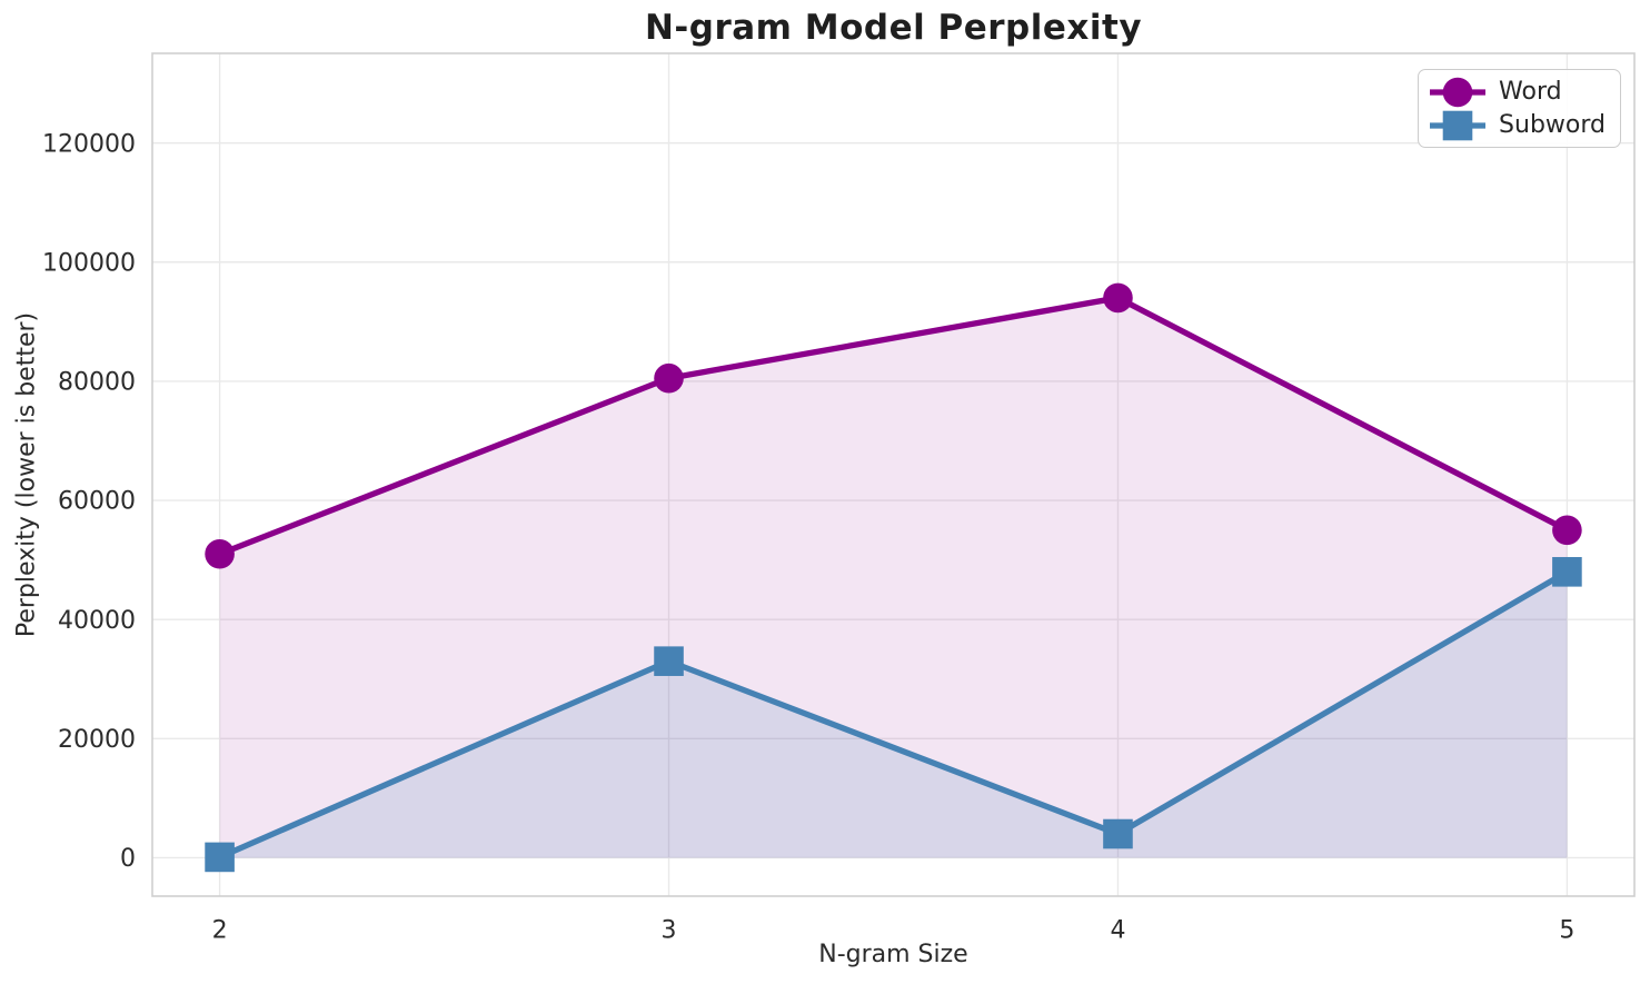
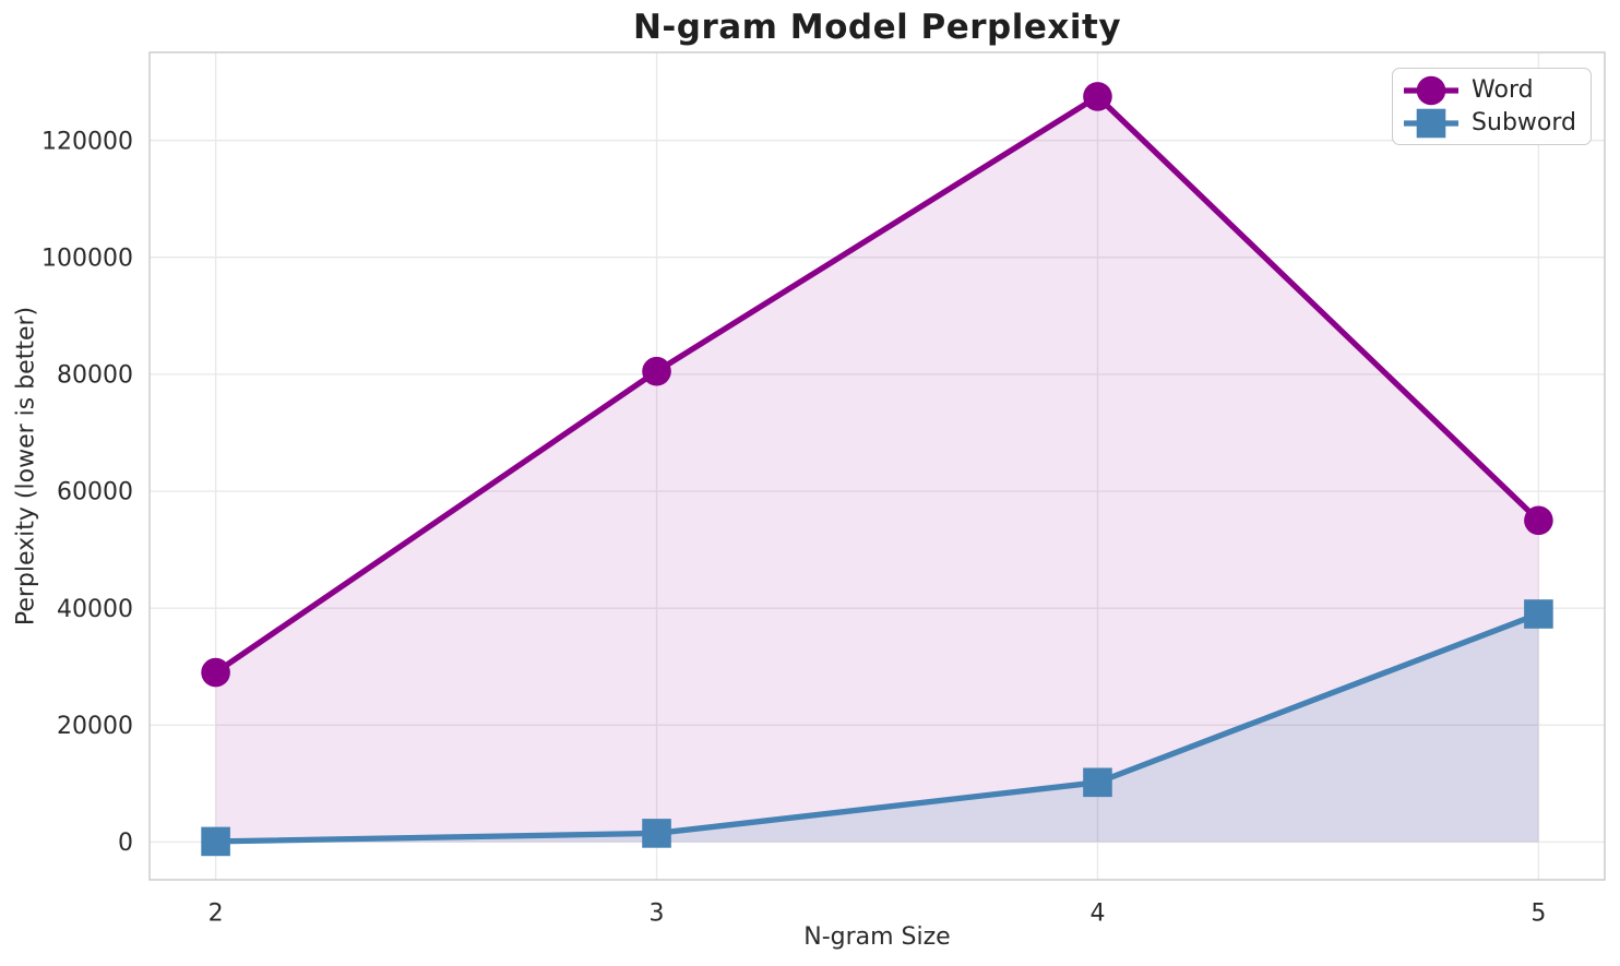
Word/2: 51000 -> 29000
Subword/3: 33000 -> 2000
Word/4: 94000 -> 128000
Subword/4: 4000 -> 10000
Subword/5: 48000 -> 39000
